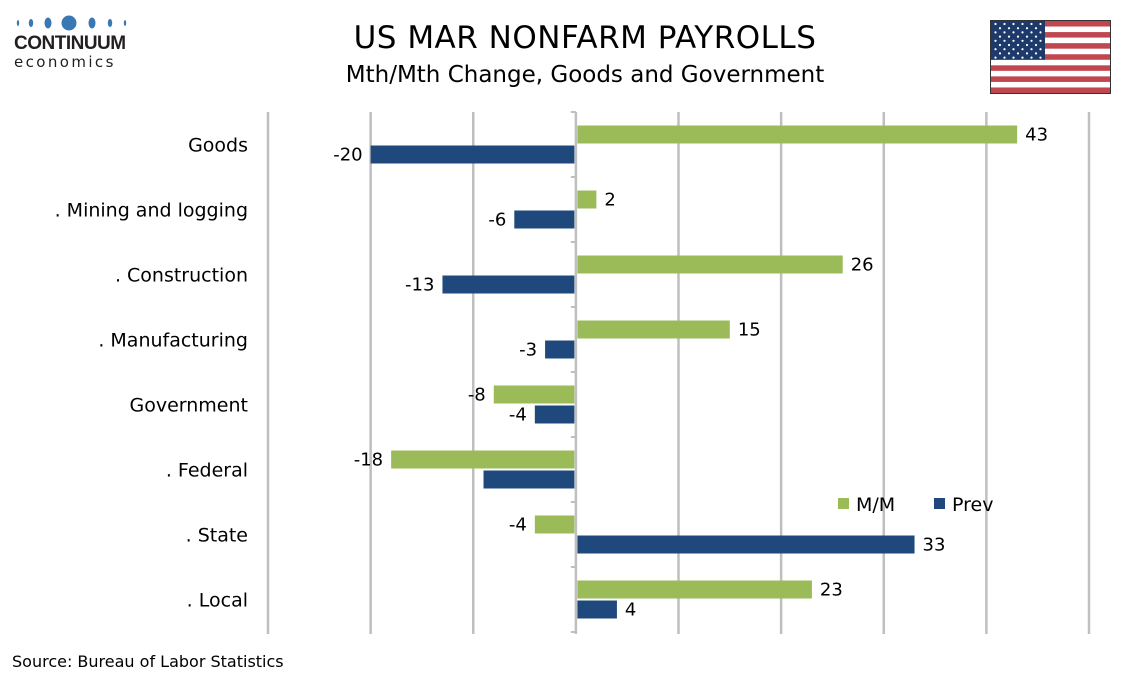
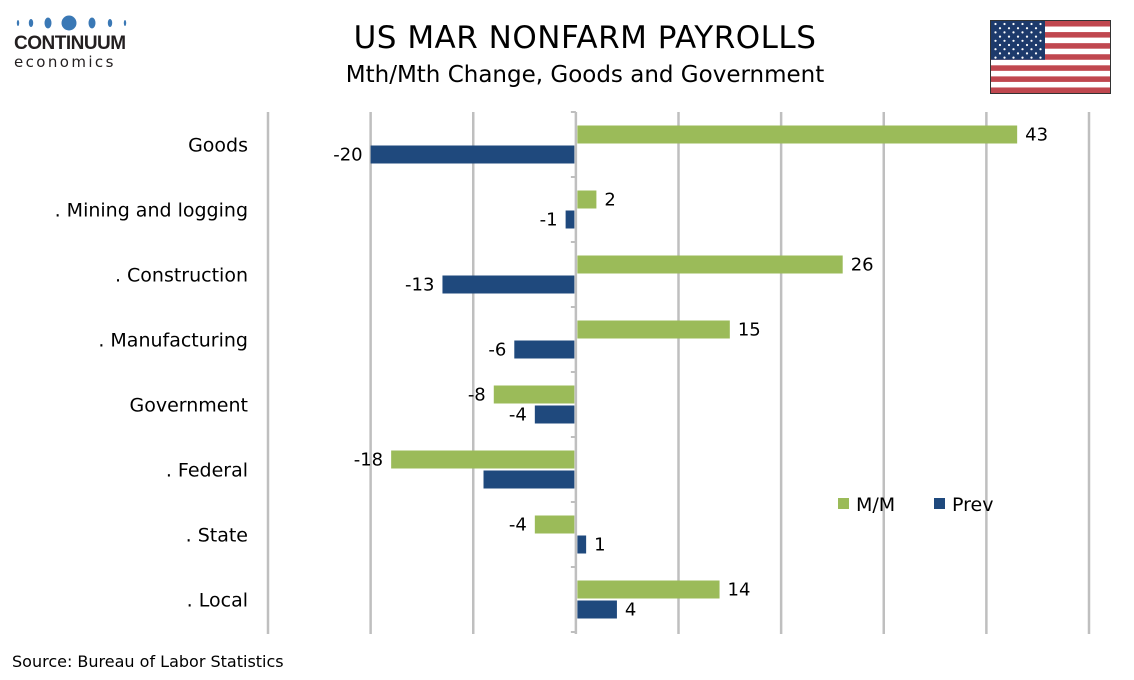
Prev/. Mining and logging: -6 -> -1
Prev/. Manufacturing: -3 -> -6
Prev/. State: 33 -> 1
M/M/. Local: 23 -> 14
